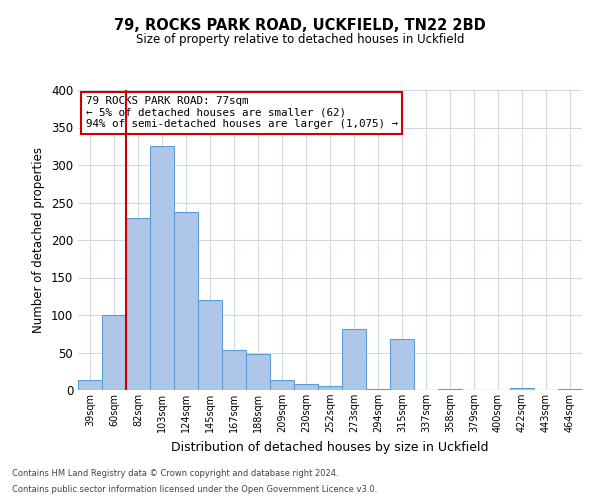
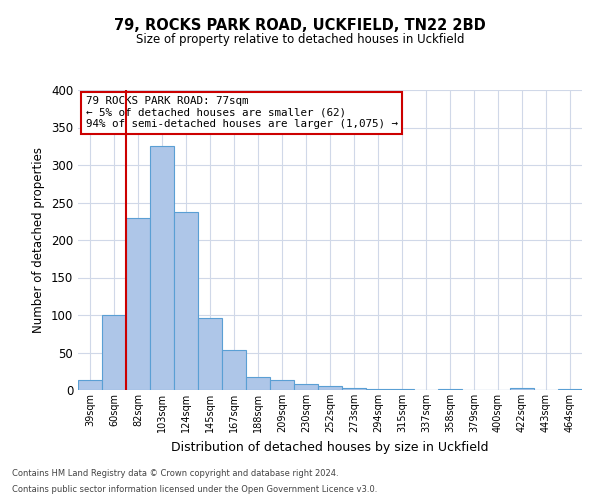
145sqm: 120 -> 96
188sqm: 48 -> 17
273sqm: 82 -> 3
315sqm: 68 -> 2
